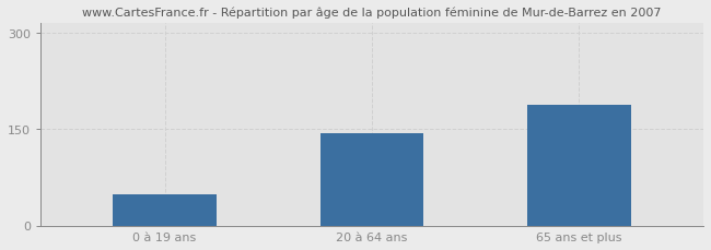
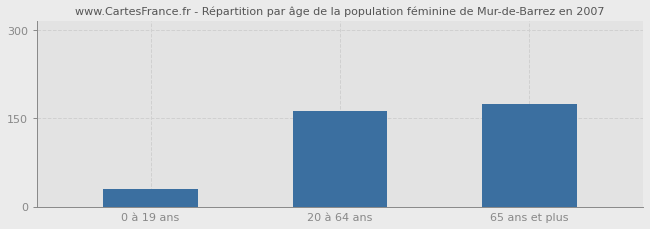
0 à 19 ans: 48 -> 30
20 à 64 ans: 144 -> 163
65 ans et plus: 188 -> 175
